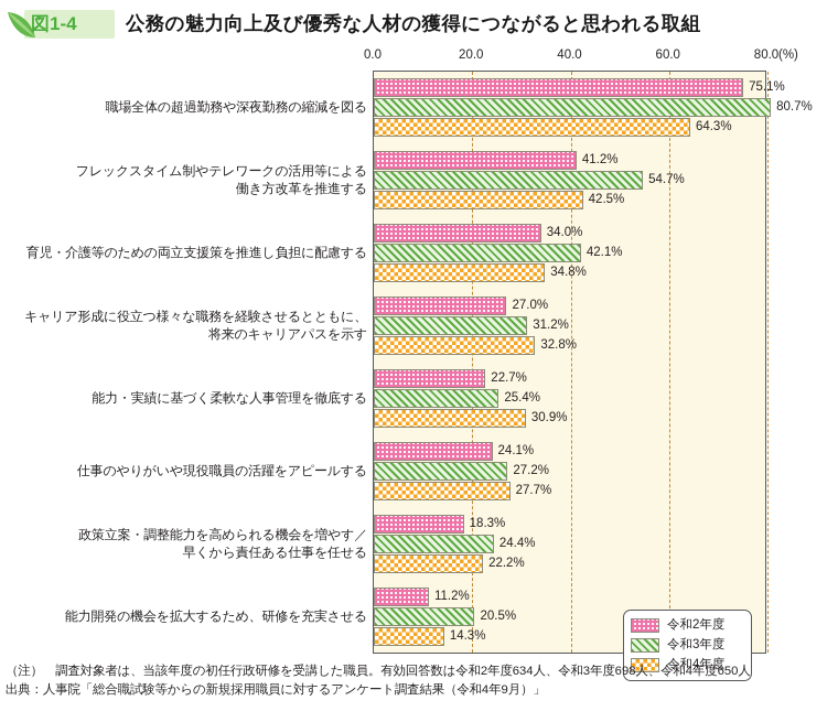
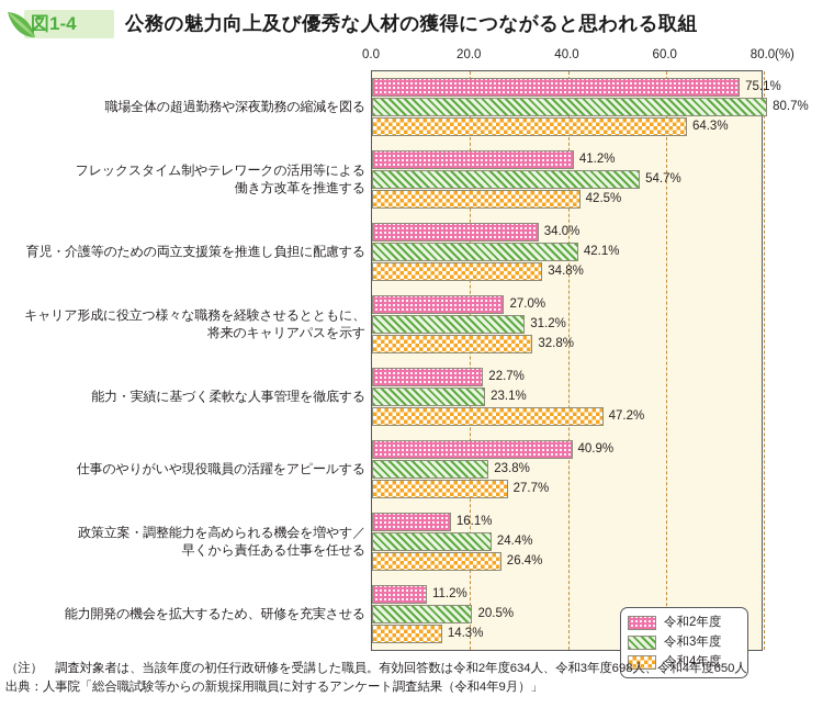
令和3年度/能力・実績に基づく柔軟な人事管理を徹底する: 25.4% -> 23.1%
令和4年度/能力・実績に基づく柔軟な人事管理を徹底する: 30.9% -> 47.2%
令和2年度/仕事のやりがいや現役職員の活躍をアピールする: 24.1% -> 40.9%
令和3年度/仕事のやりがいや現役職員の活躍をアピールする: 27.2% -> 23.8%
令和2年度/政策立案・調整能力を高められる機会を増やす／ 早くから責任ある仕事を任せる: 18.3% -> 16.1%
令和4年度/政策立案・調整能力を高められる機会を増やす／ 早くから責任ある仕事を任せる: 22.2% -> 26.4%
